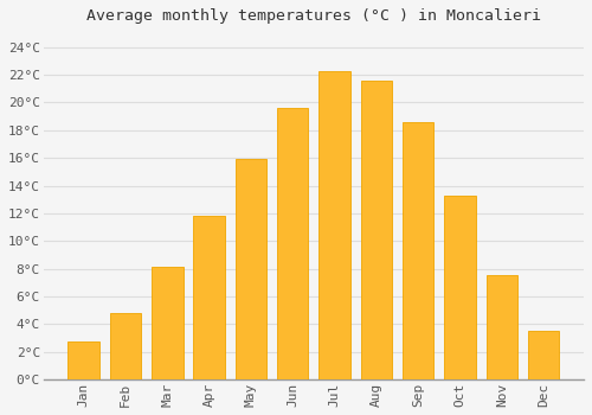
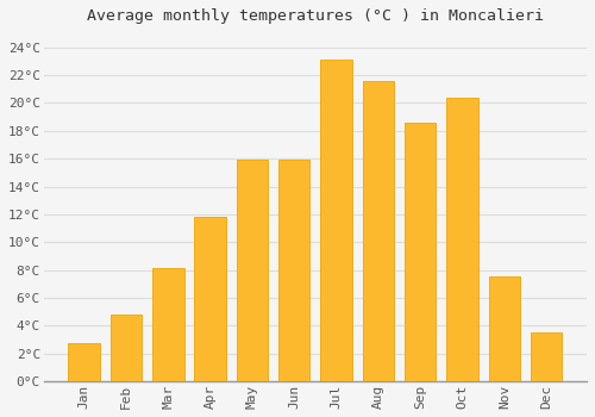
Jun: 19.6°C -> 15.9°C
Jul: 22.3°C -> 23.1°C
Oct: 13.3°C -> 20.4°C
